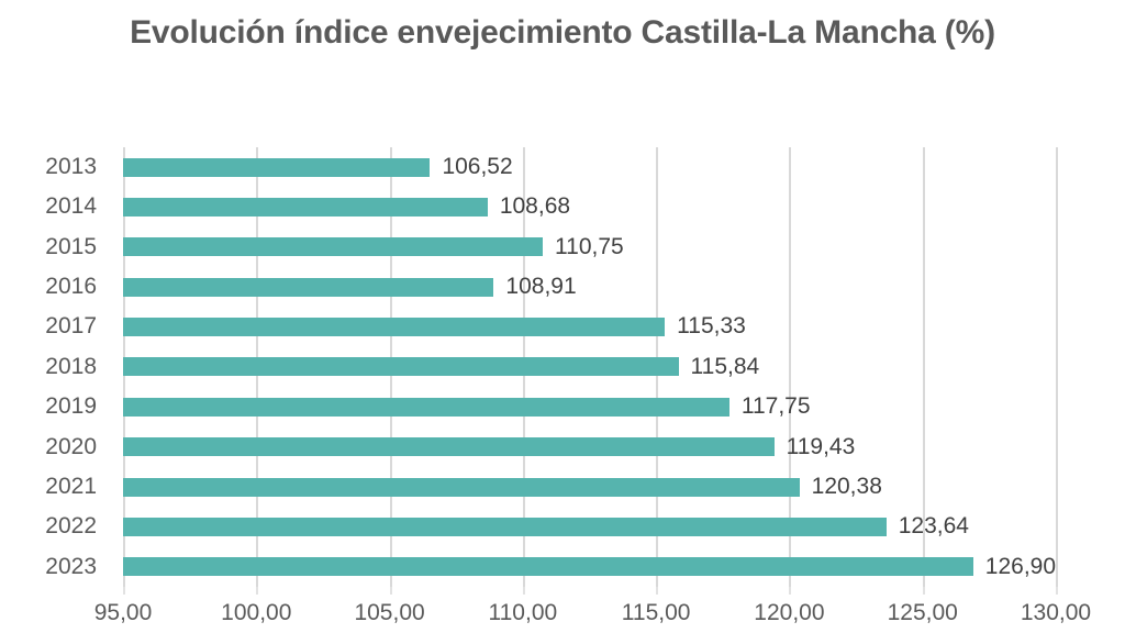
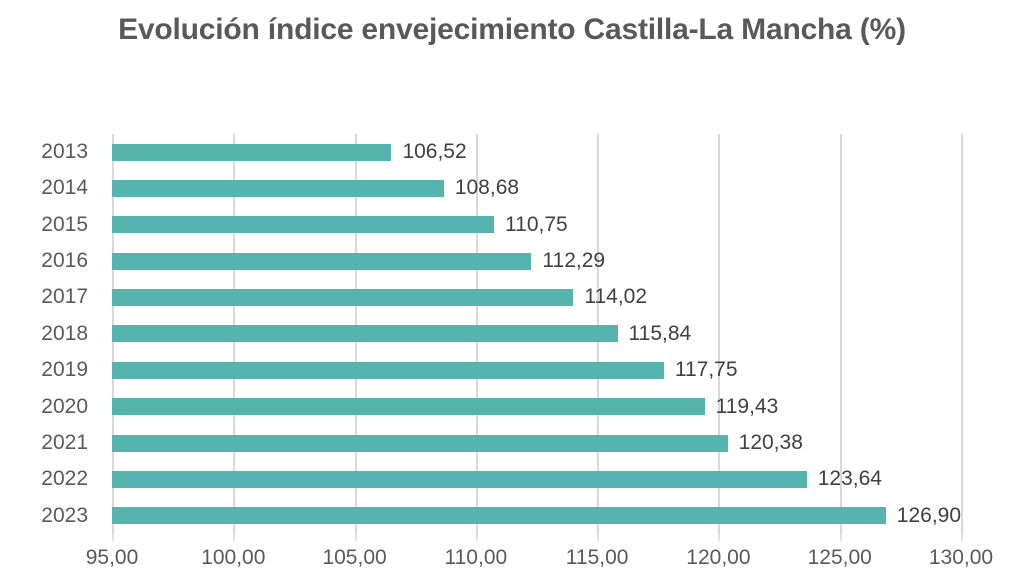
2016: 108,91 -> 112,29
2017: 115,33 -> 114,02
